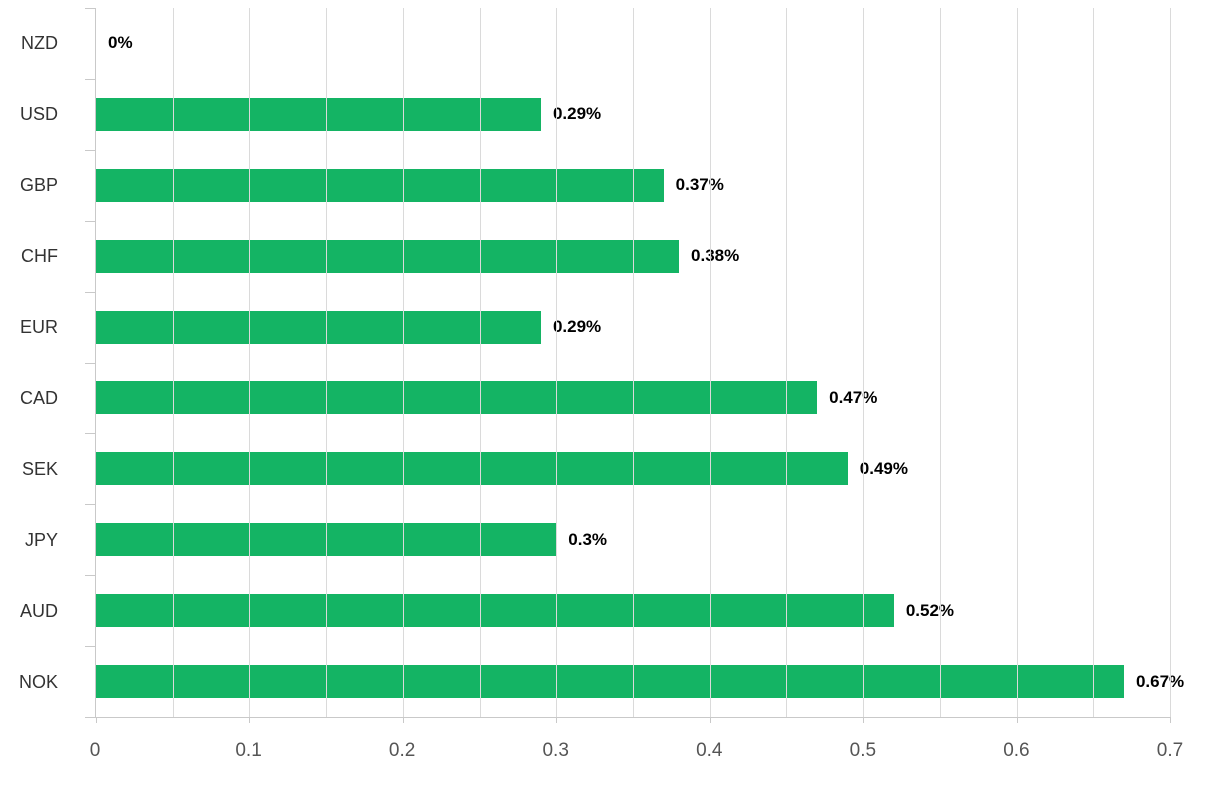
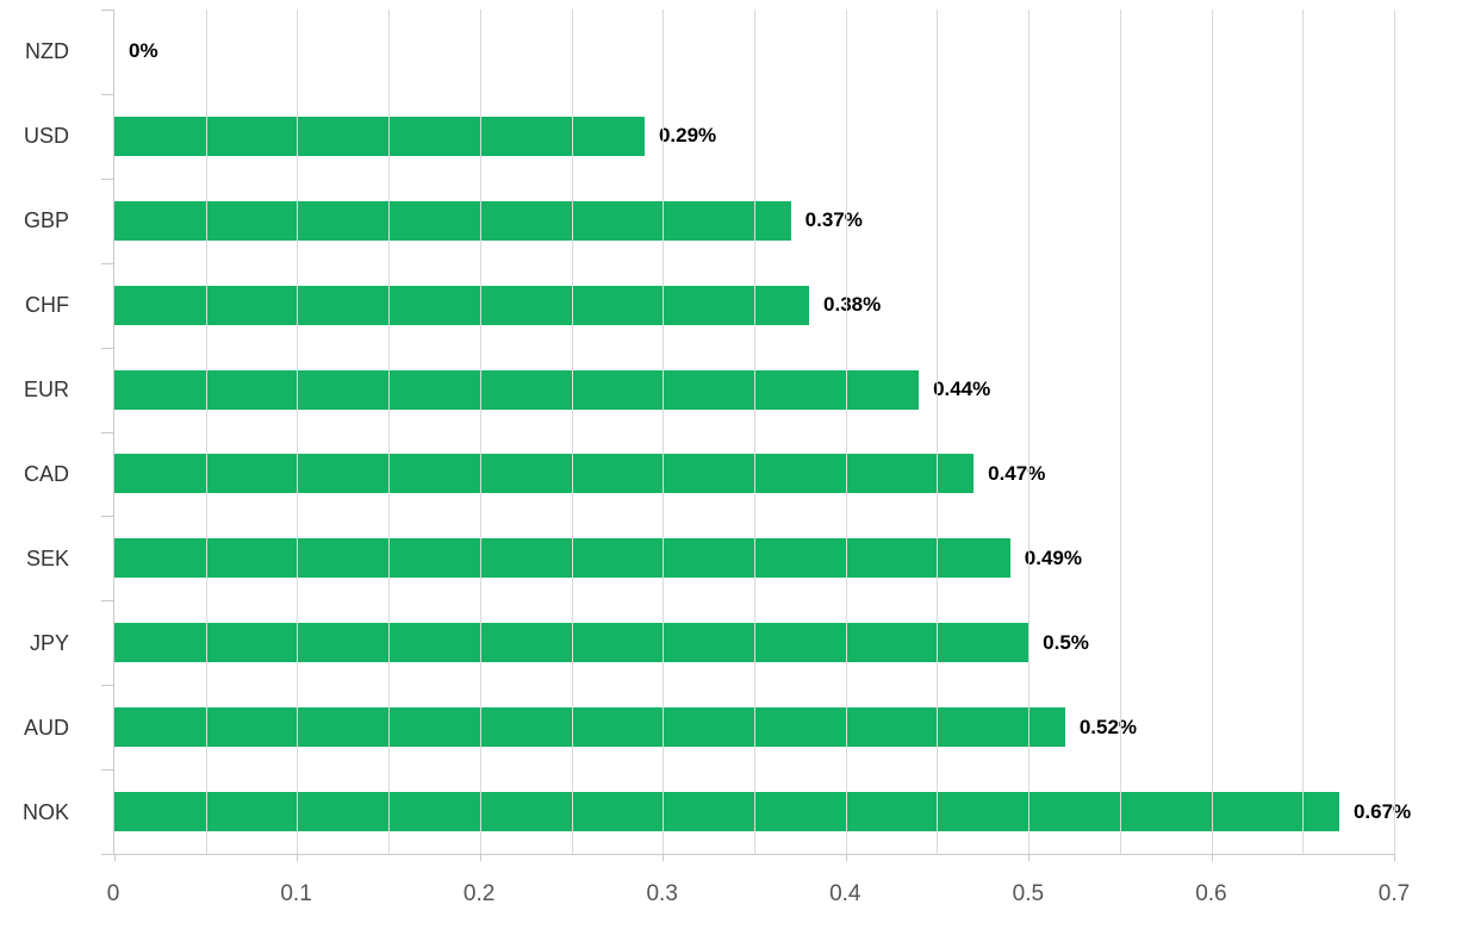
EUR: 0.29% -> 0.44%
JPY: 0.3% -> 0.5%
